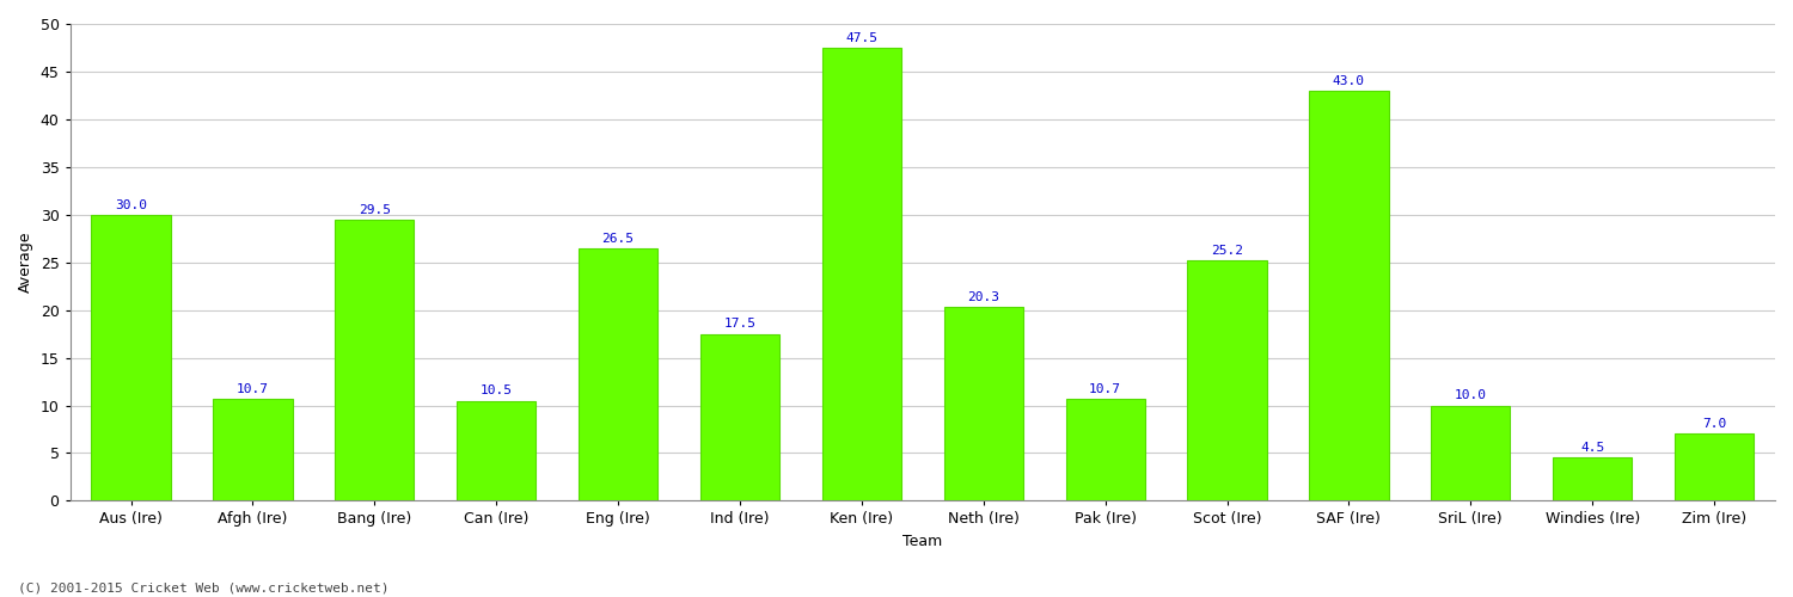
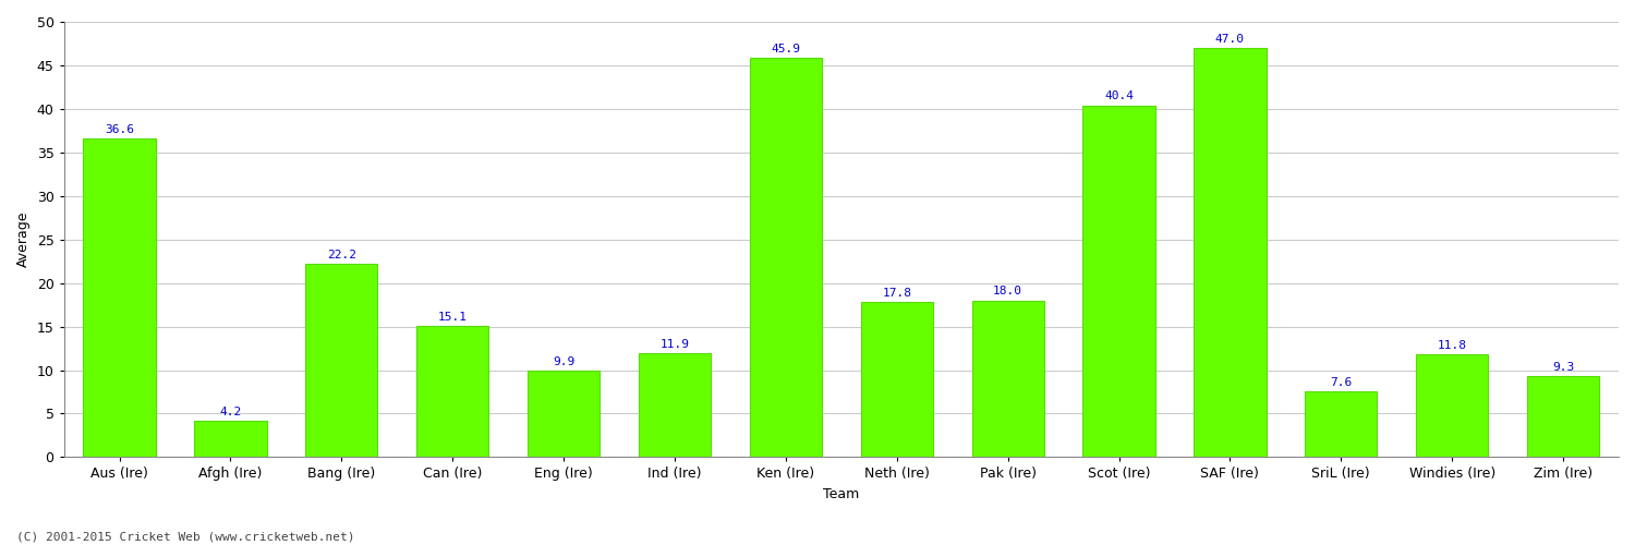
Aus (Ire): 30.0 -> 36.6
Afgh (Ire): 10.7 -> 4.2
Bang (Ire): 29.5 -> 22.2
Can (Ire): 10.5 -> 15.1
Eng (Ire): 26.5 -> 9.9
Ind (Ire): 17.5 -> 11.9
Ken (Ire): 47.5 -> 45.9
Neth (Ire): 20.3 -> 17.8
Pak (Ire): 10.7 -> 18.0
Scot (Ire): 25.2 -> 40.4
SAF (Ire): 43.0 -> 47.0
SriL (Ire): 10.0 -> 7.6
Windies (Ire): 4.5 -> 11.8
Zim (Ire): 7.0 -> 9.3
